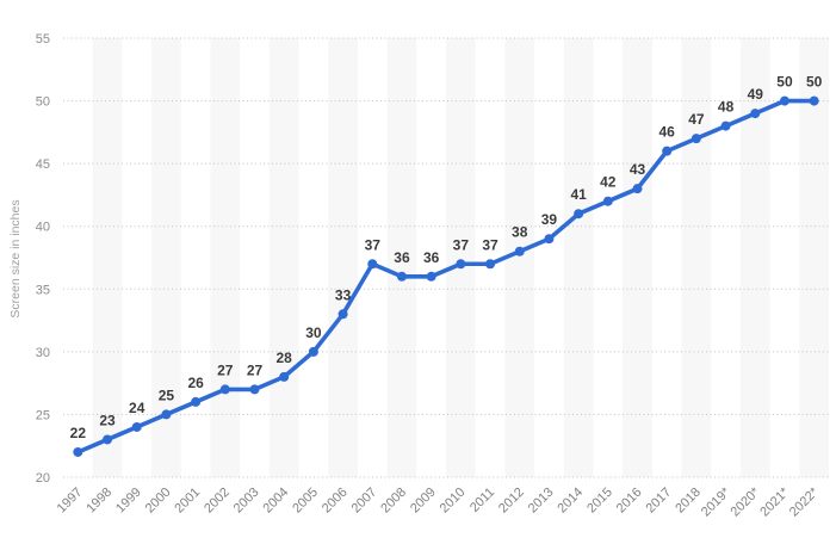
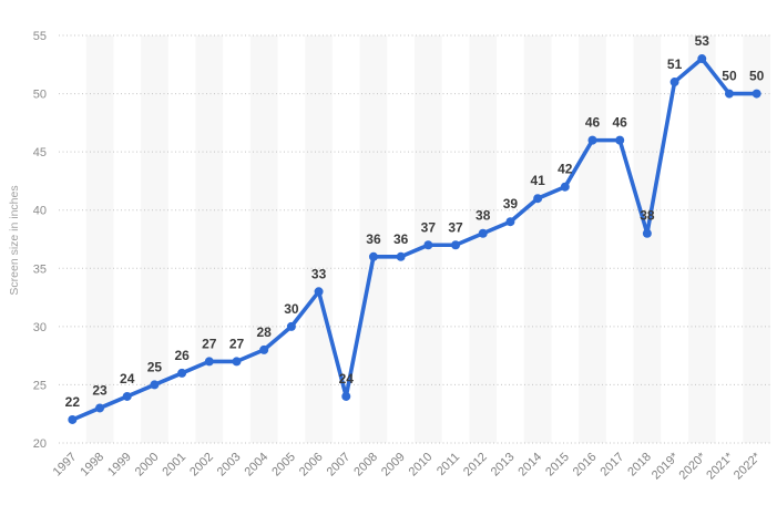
2007: 37 -> 24
2016: 43 -> 46
2018: 47 -> 38
2019*: 48 -> 51
2020*: 49 -> 53
